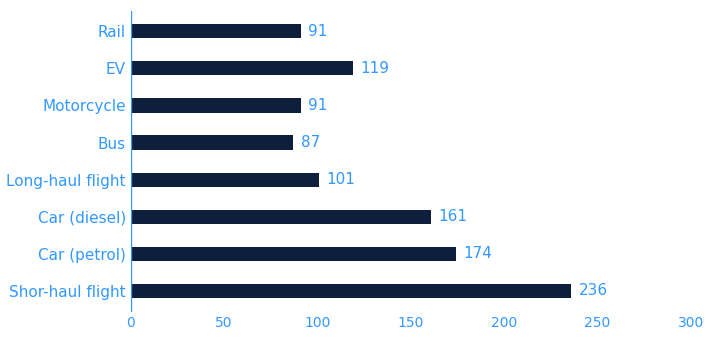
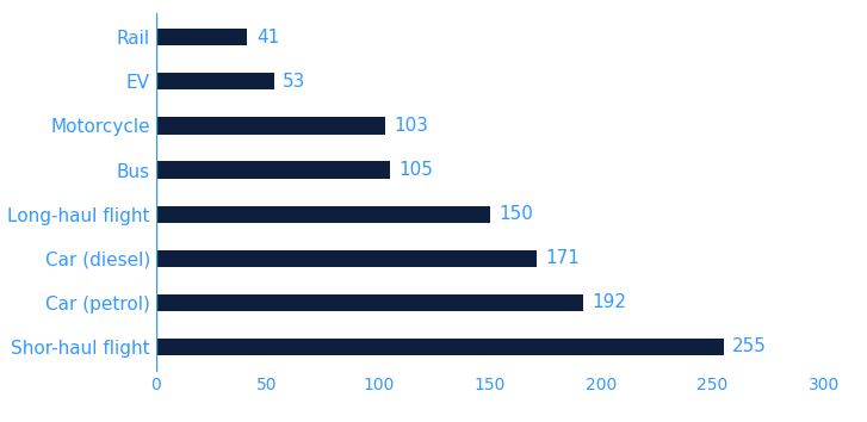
Rail: 91 -> 41
EV: 119 -> 53
Motorcycle: 91 -> 103
Bus: 87 -> 105
Long-haul flight: 101 -> 150
Car (diesel): 161 -> 171
Car (petrol): 174 -> 192
Shor-haul flight: 236 -> 255
